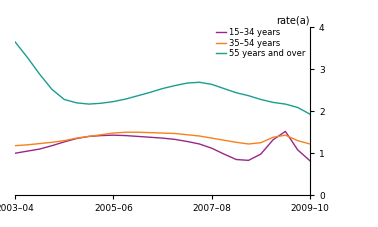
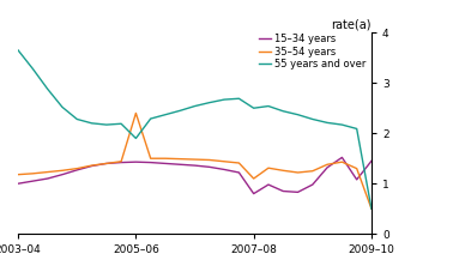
35–54 years/2005–06: 1.48 -> 2.40
55 years and over/2005–06: 2.23 -> 1.90
15–34 years/2007–08: 1.12 -> 0.80
35–54 years/2007–08: 1.36 -> 1.10
55 years and over/2007–08: 2.64 -> 2.50
15–34 years/2009–10: 0.82 -> 1.45
35–54 years/2009–10: 1.22 -> 0.50
55 years and over/2009–10: 1.93 -> 0.50
